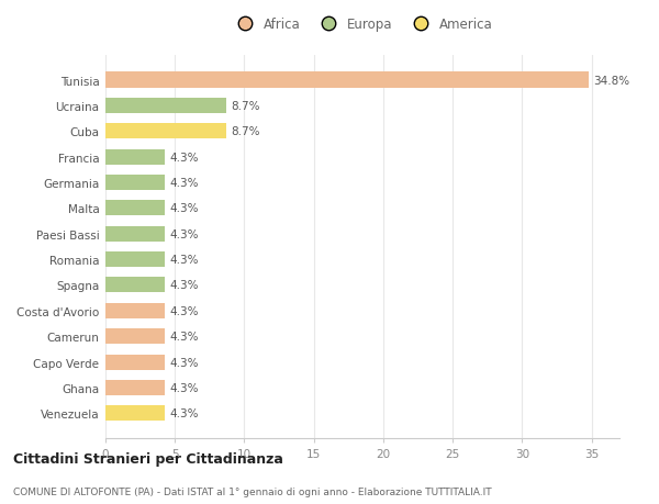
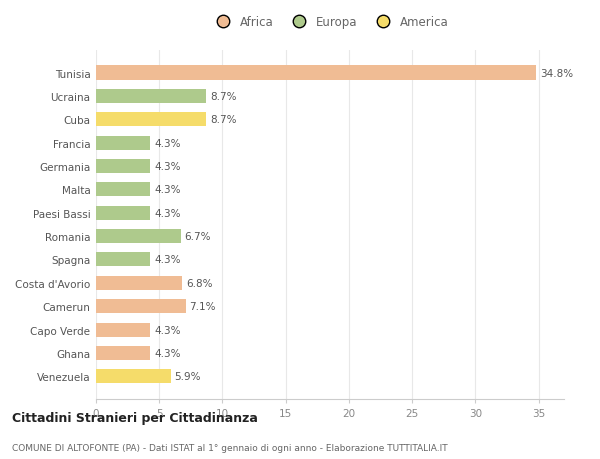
Romania: 4.3% -> 6.7%
Costa d'Avorio: 4.3% -> 6.8%
Camerun: 4.3% -> 7.1%
Venezuela: 4.3% -> 5.9%
